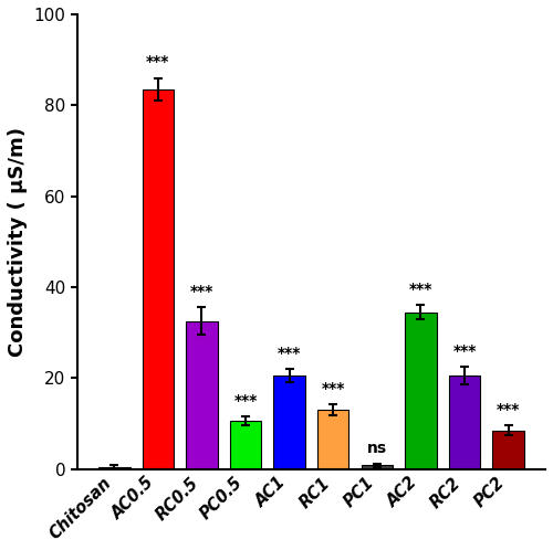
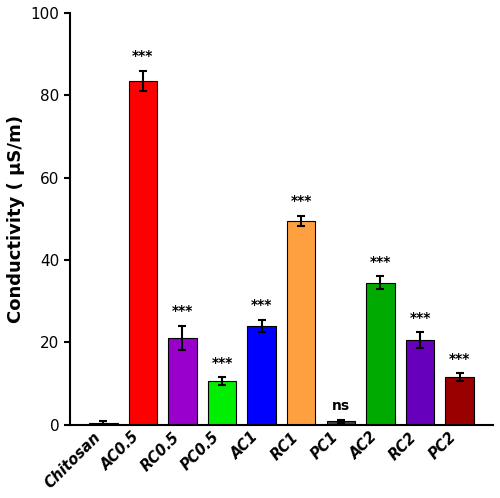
RC0.5: 32.5 -> 21.0
AC1: 20.5 -> 24.0
RC1: 13.0 -> 49.5
PC2: 8.5 -> 11.5
